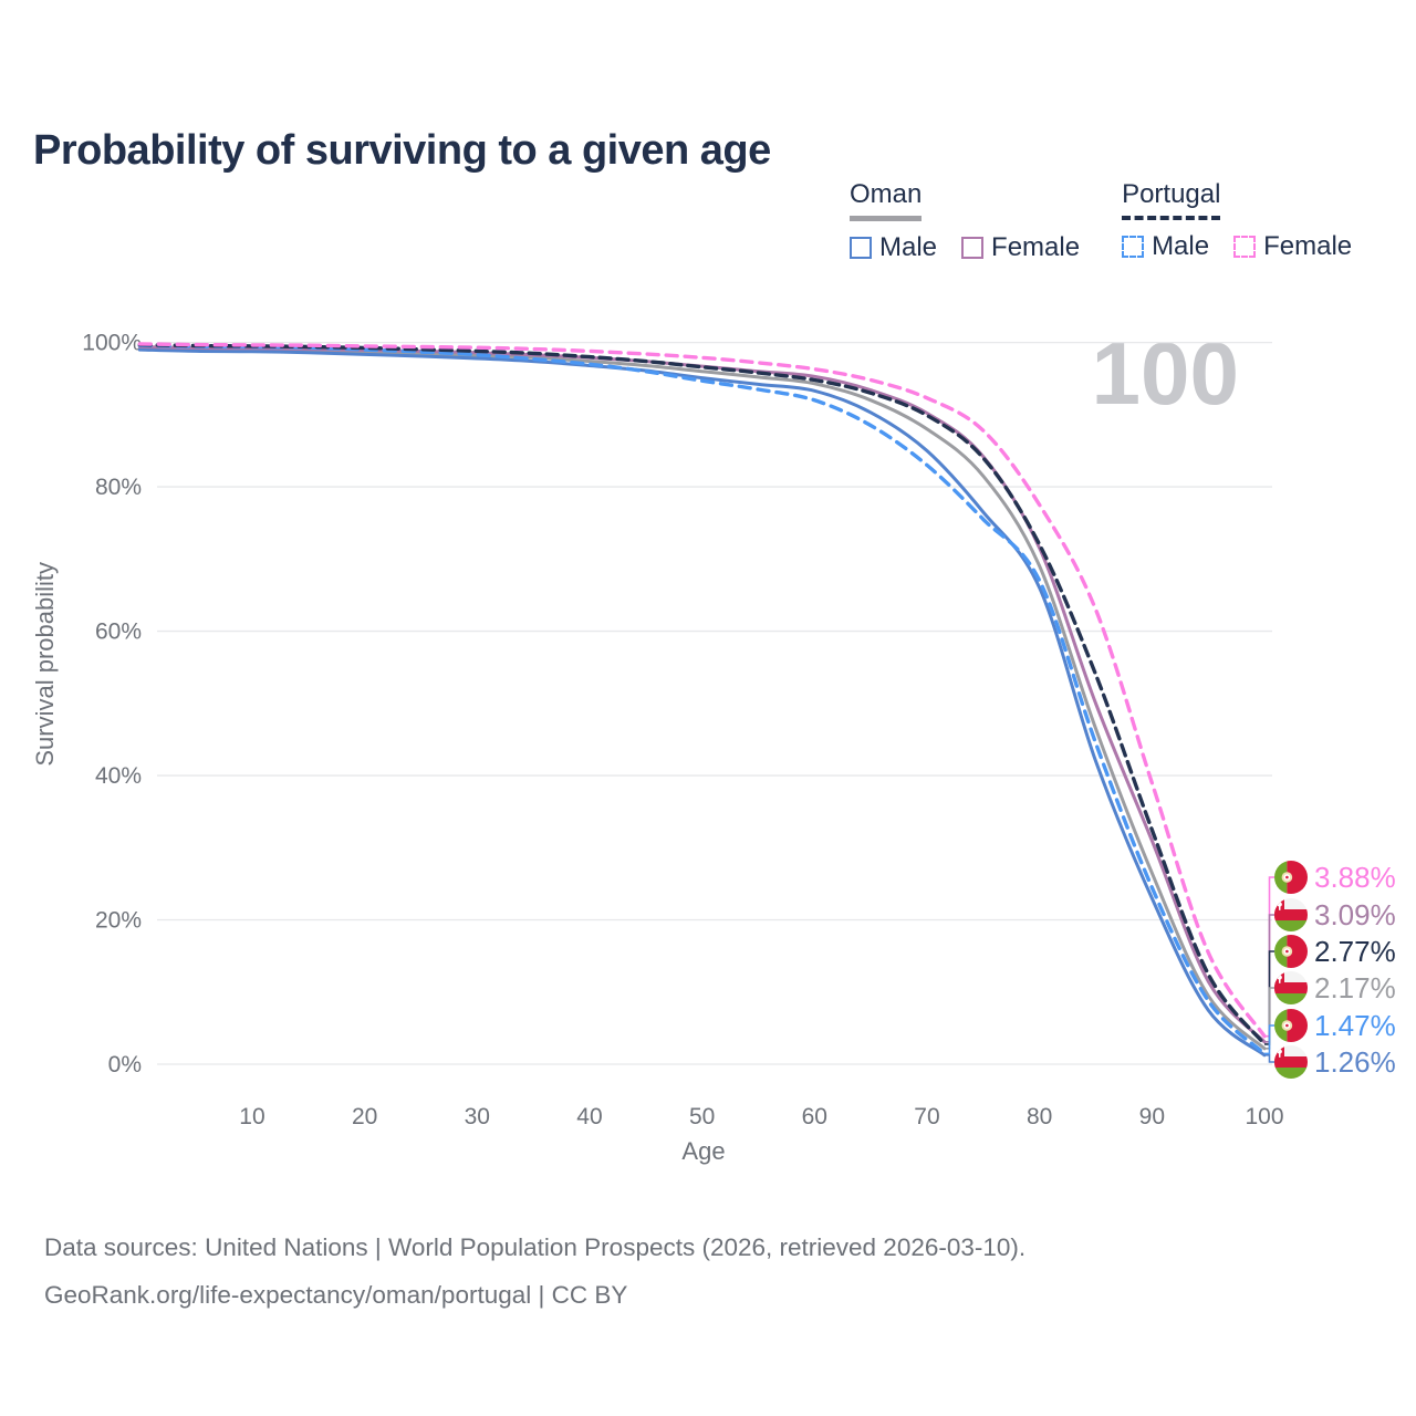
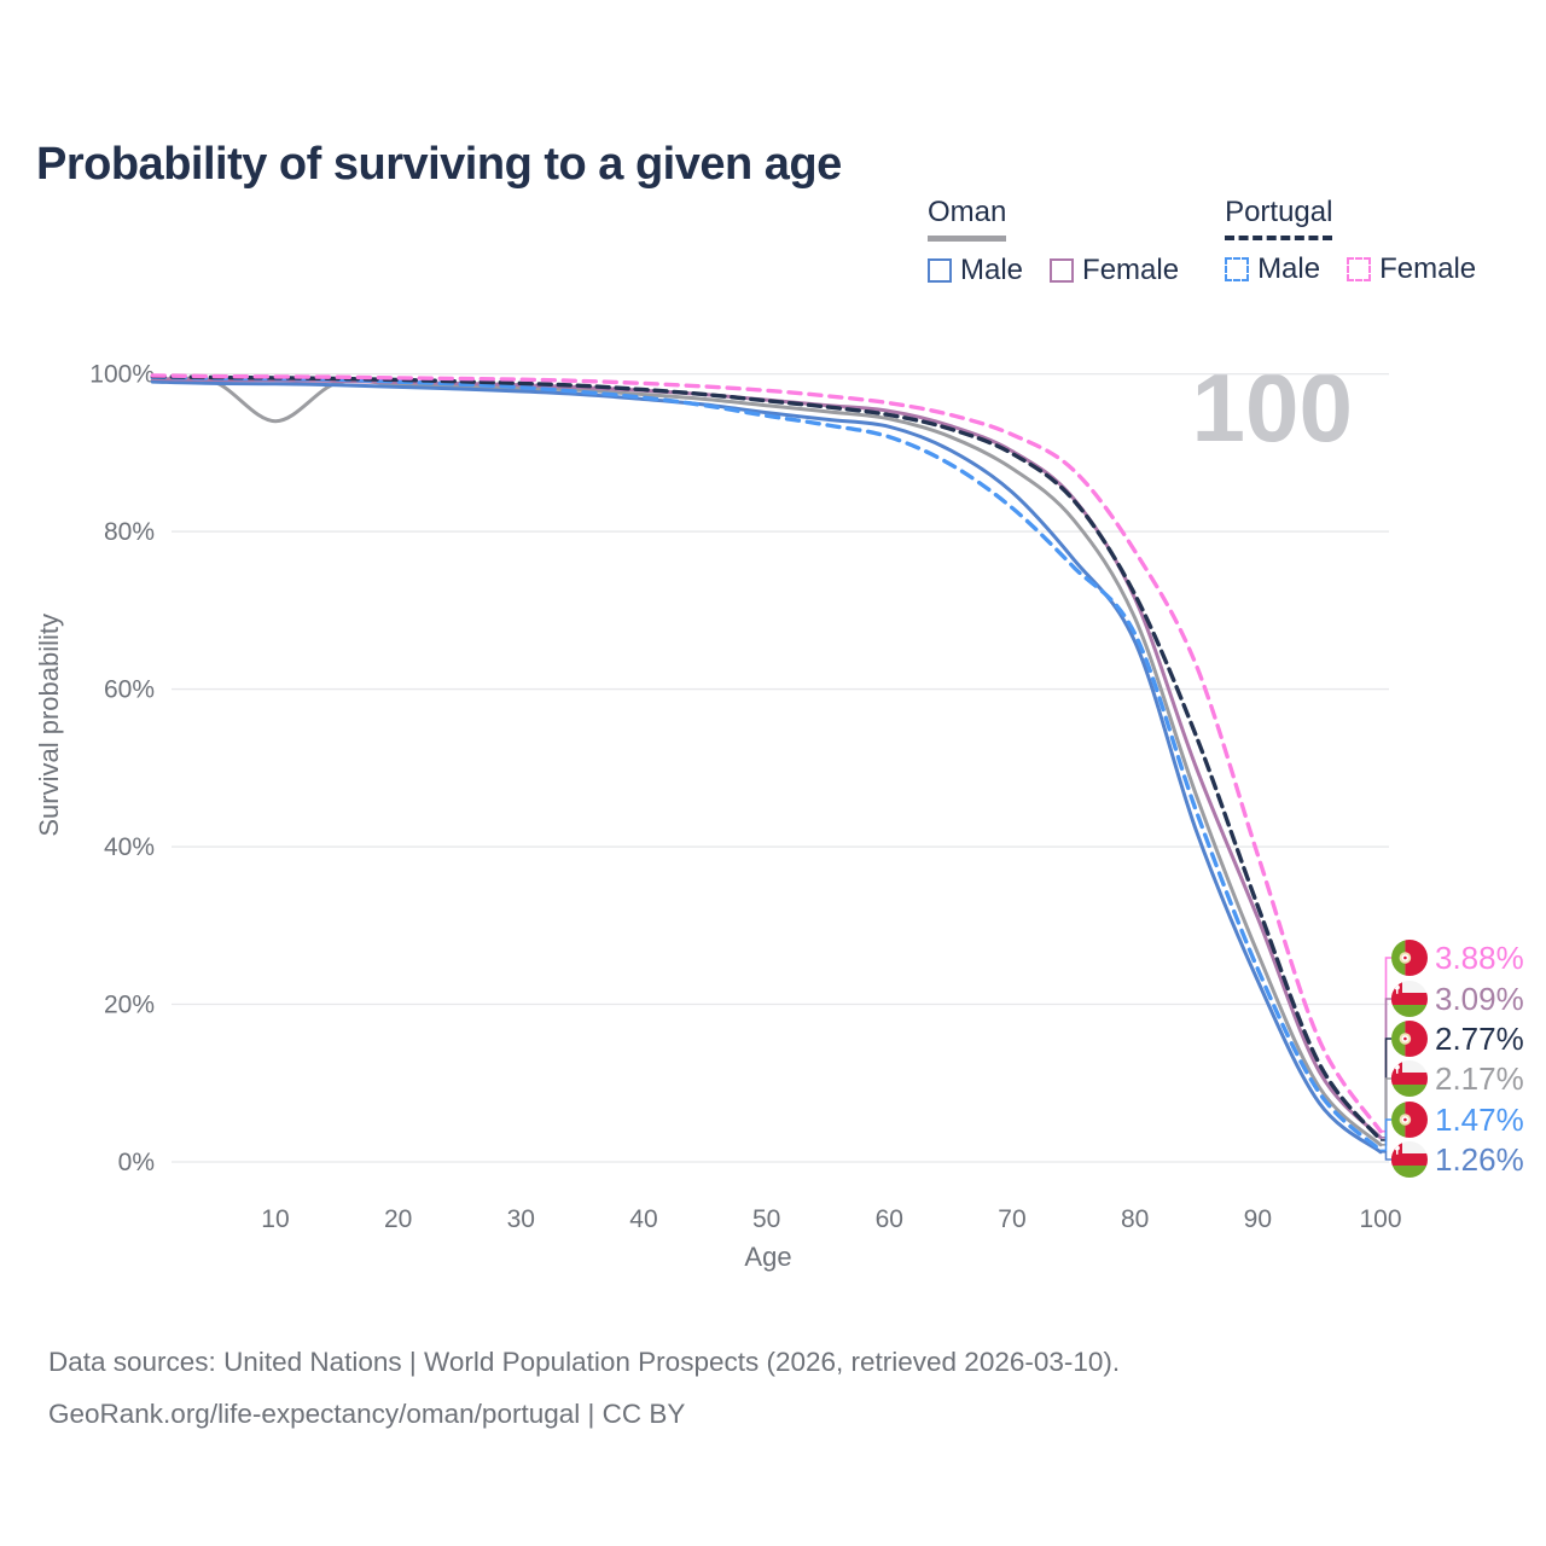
Oman/10: 99% -> 94%
